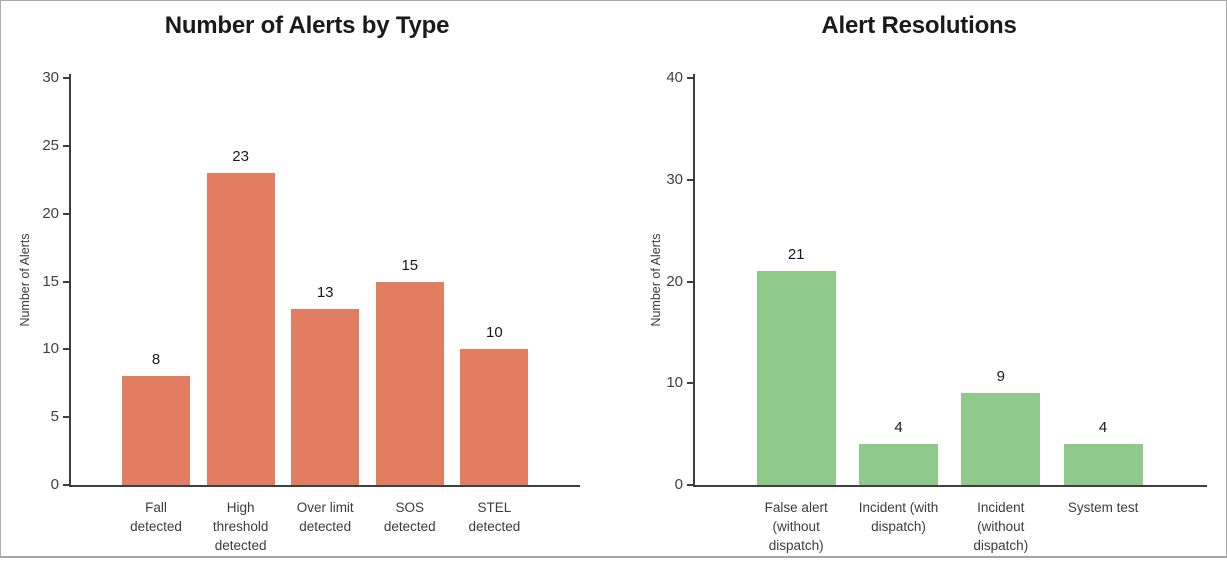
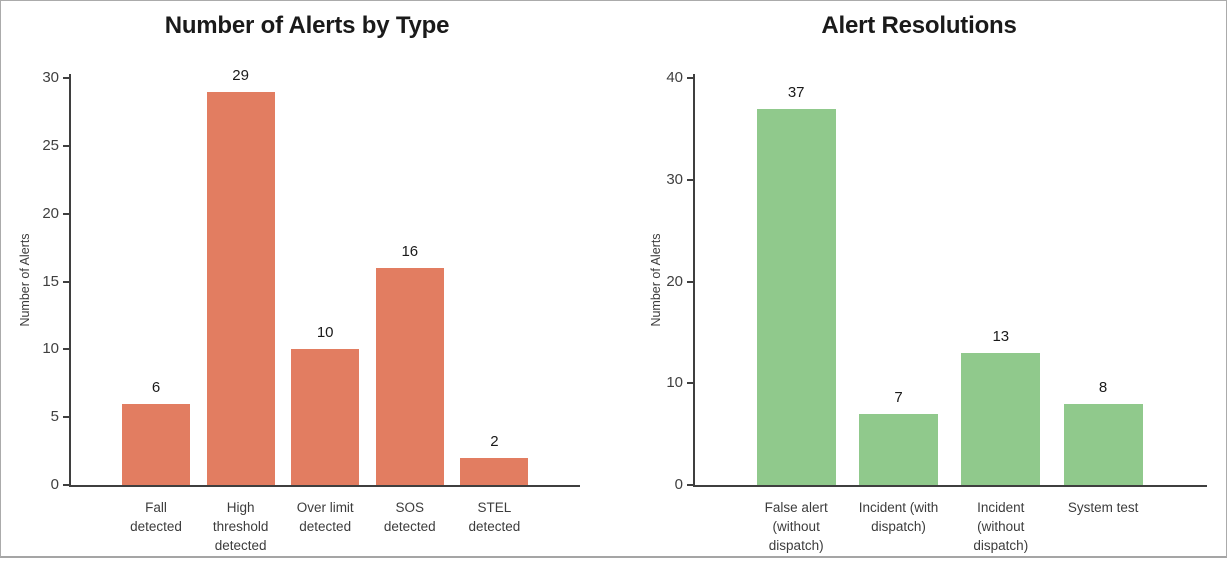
Number of Alerts by Type/Fall detected: 8 -> 6
Number of Alerts by Type/High threshold detected: 23 -> 29
Number of Alerts by Type/Over limit detected: 13 -> 10
Number of Alerts by Type/SOS detected: 15 -> 16
Number of Alerts by Type/STEL detected: 10 -> 2
Alert Resolutions/False alert (without dispatch): 21 -> 37
Alert Resolutions/Incident (with dispatch): 4 -> 7
Alert Resolutions/Incident (without dispatch): 9 -> 13
Alert Resolutions/System test: 4 -> 8
